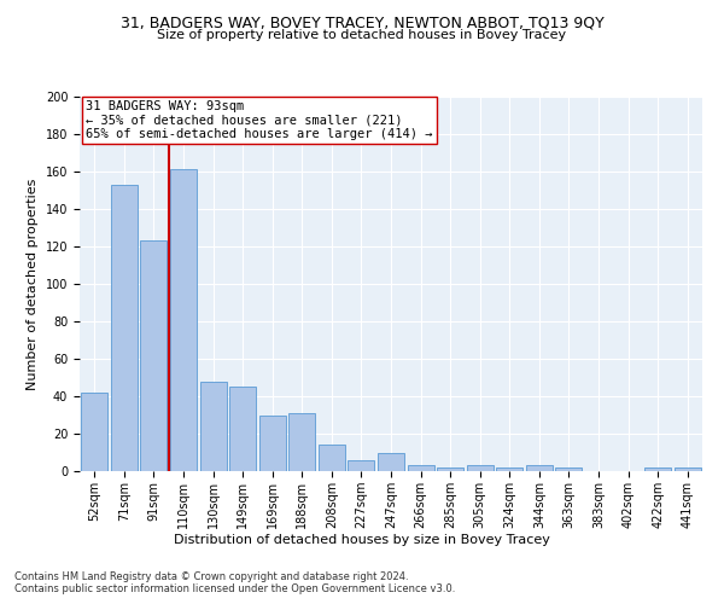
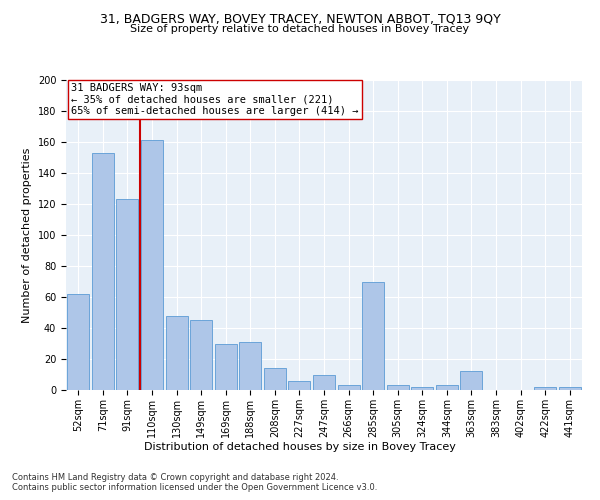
52sqm: 42 -> 62
285sqm: 2 -> 70
363sqm: 2 -> 12
